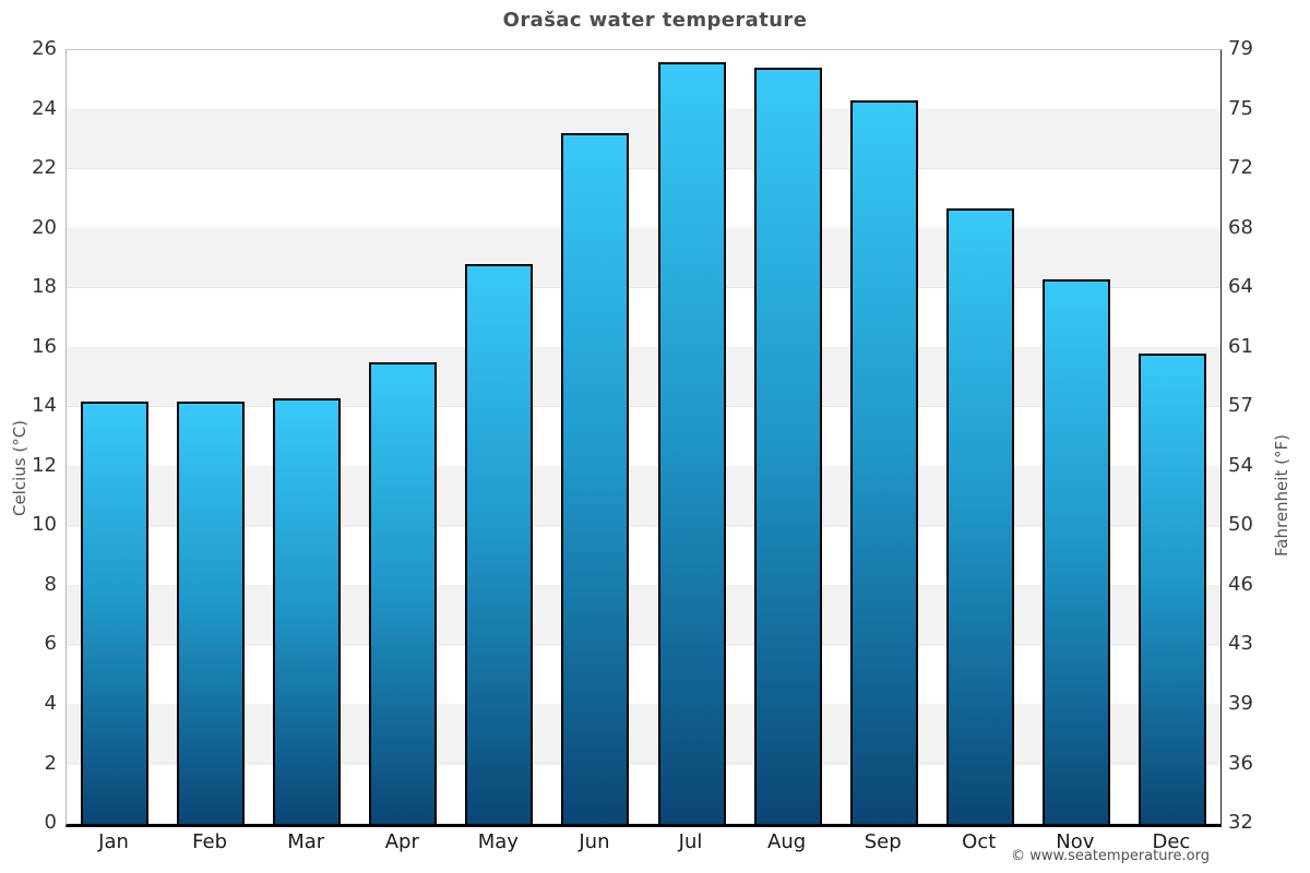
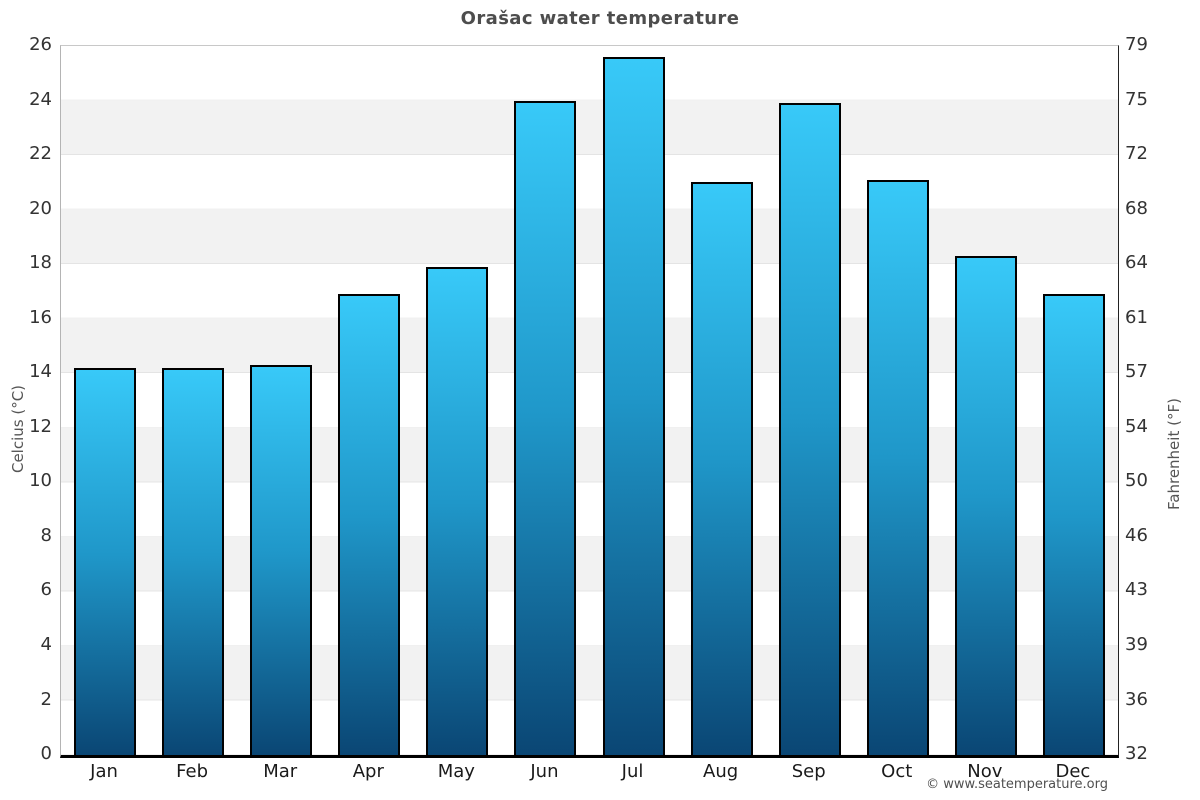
Apr: 15.5 -> 16.9
May: 18.8 -> 17.9
Jun: 23.2 -> 24.0
Aug: 25.4 -> 21.0
Sep: 24.3 -> 23.9
Oct: 20.7 -> 21.1
Dec: 15.8 -> 16.9
